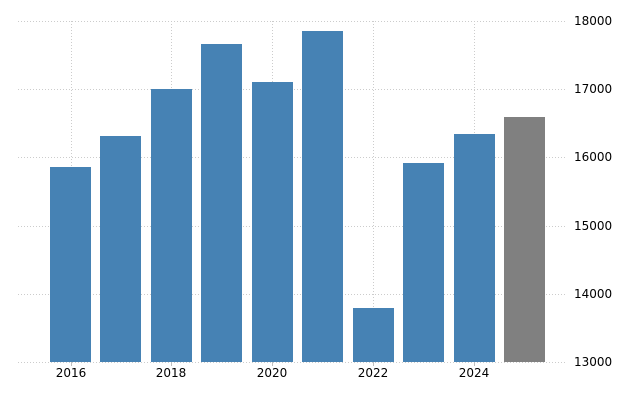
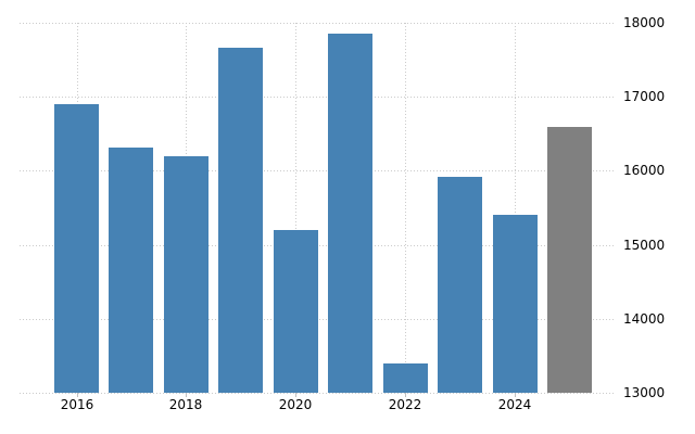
2016: 15900 -> 16900
2018: 17000 -> 16200
2020: 17100 -> 15200
2022: 13800 -> 13400
2024: 16300 -> 15400
